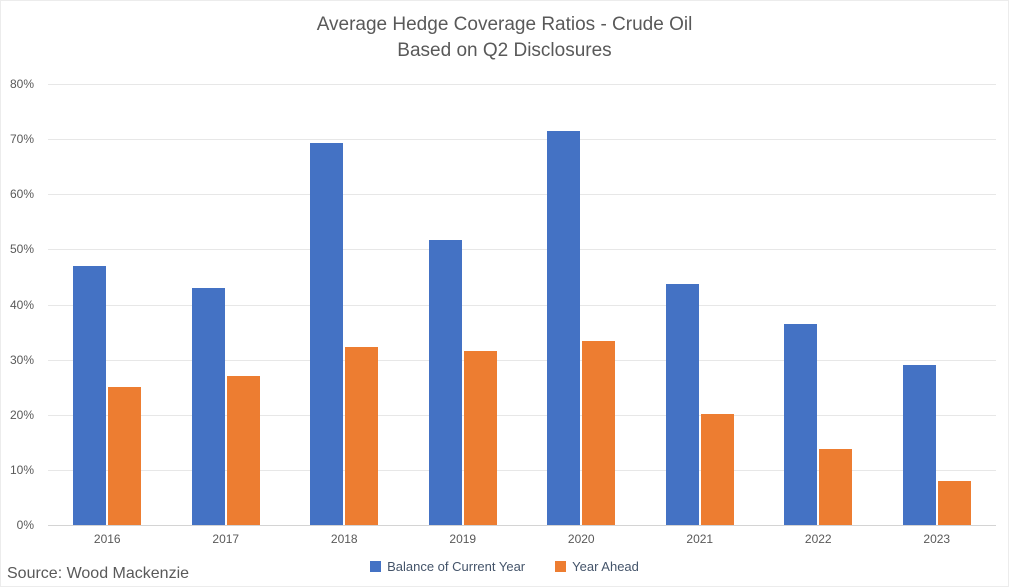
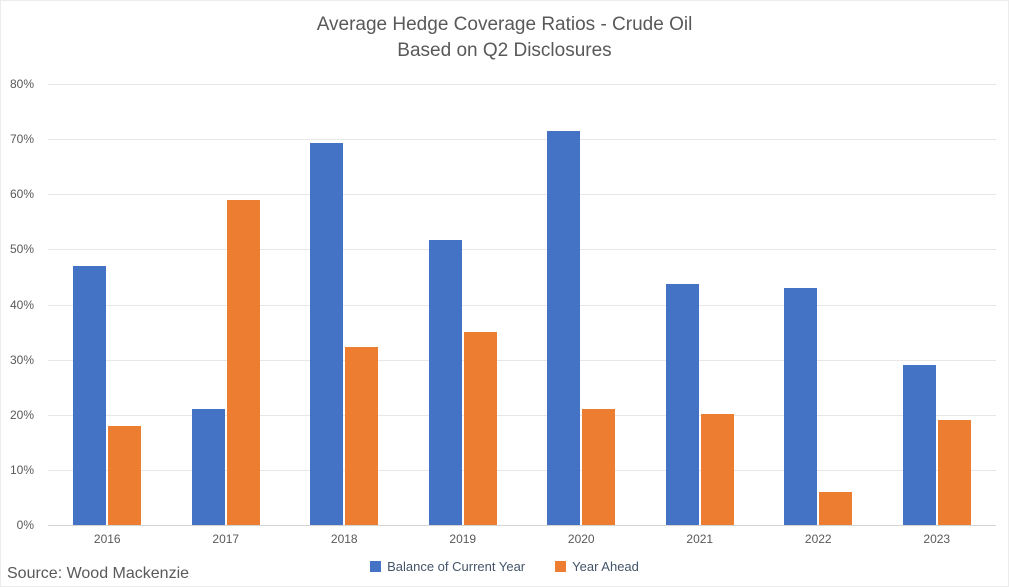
Year Ahead/2016: 25% -> 18%
Balance of Current Year/2017: 43% -> 21%
Year Ahead/2017: 27% -> 59%
Year Ahead/2019: 32% -> 35%
Year Ahead/2020: 33% -> 21%
Balance of Current Year/2022: 36% -> 43%
Year Ahead/2022: 14% -> 6%
Year Ahead/2023: 8% -> 19%
